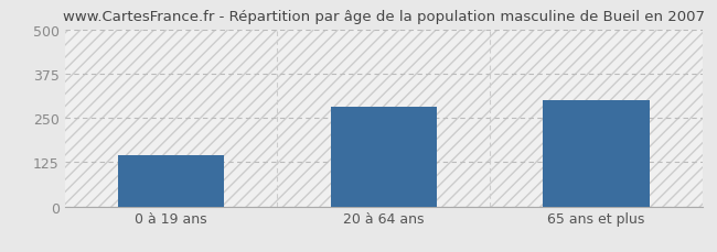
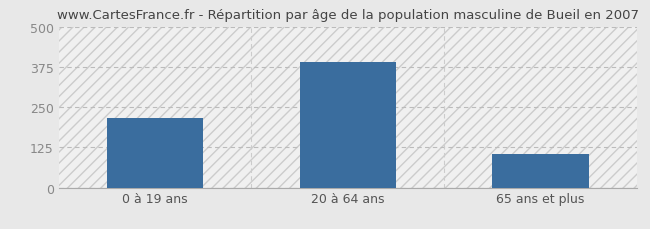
0 à 19 ans: 145 -> 215
20 à 64 ans: 280 -> 390
65 ans et plus: 300 -> 105
